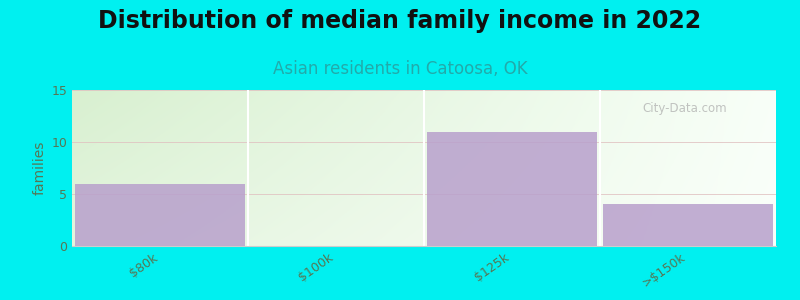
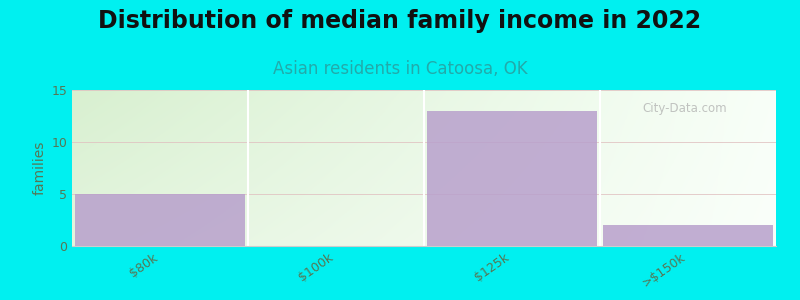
$80k: 6 -> 5
$125k: 11 -> 13
>$150k: 4 -> 2
